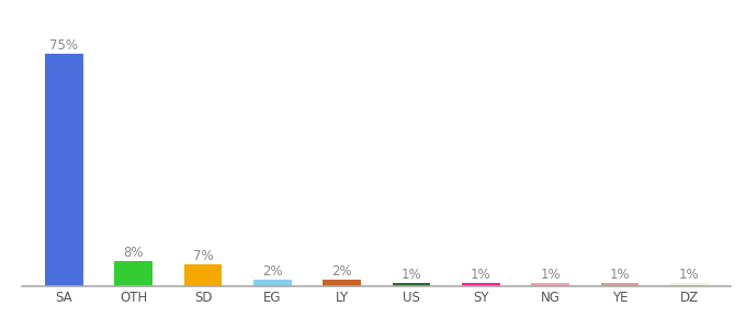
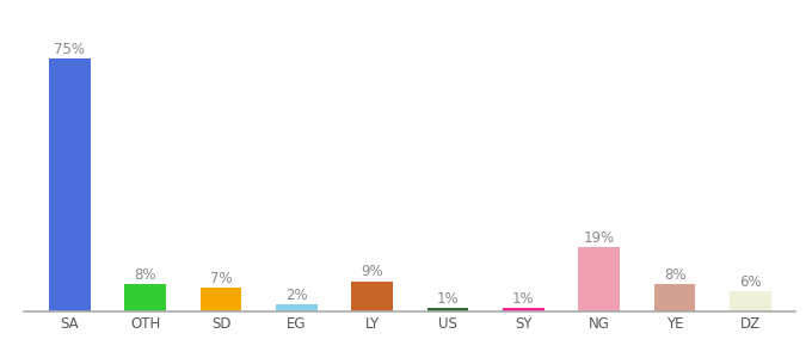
LY: 2% -> 9%
NG: 1% -> 19%
YE: 1% -> 8%
DZ: 1% -> 6%
